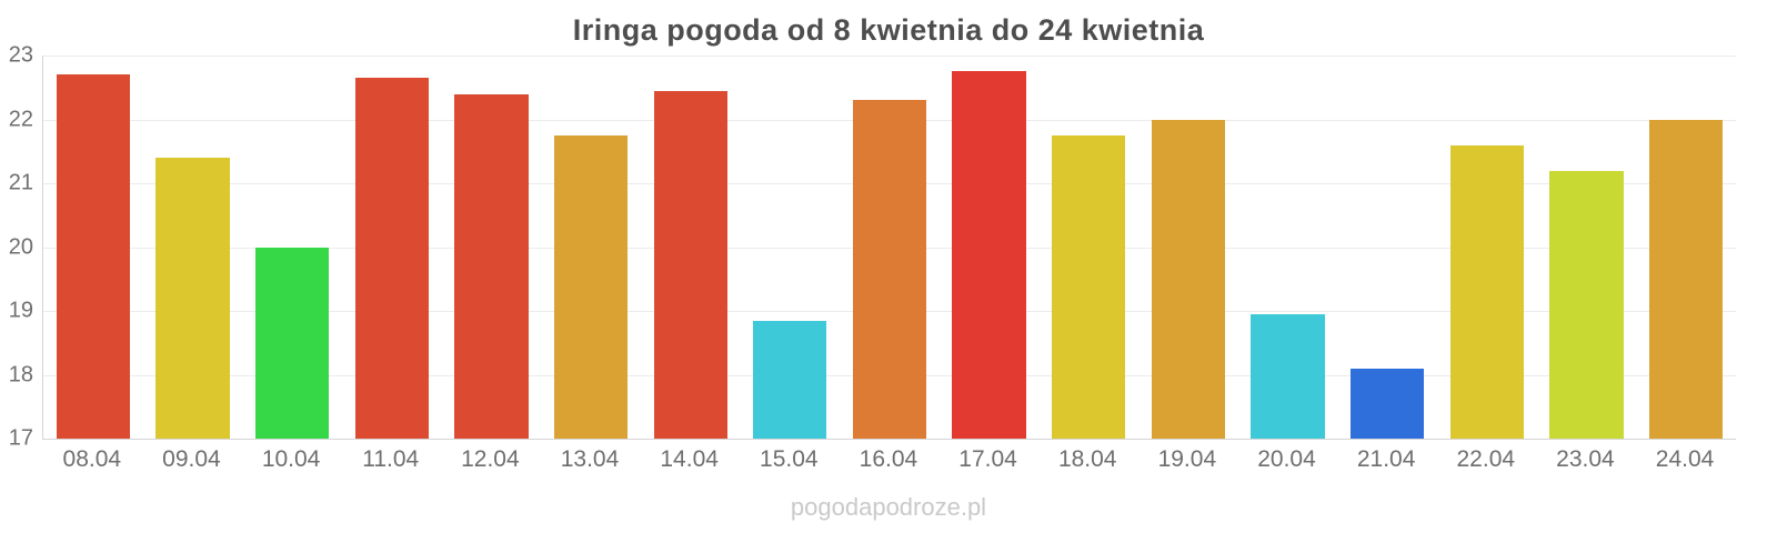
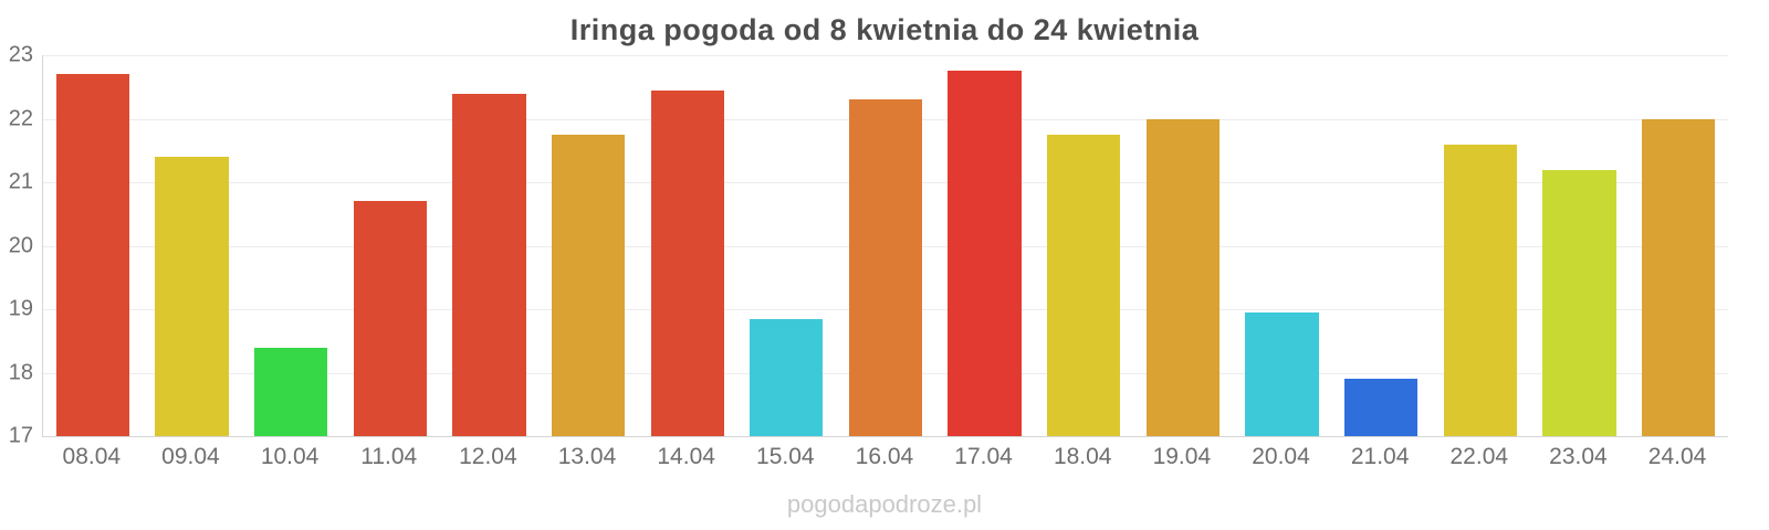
10.04: 20.0 -> 18.4
11.04: 22.6 -> 20.7
21.04: 18.1 -> 17.9
